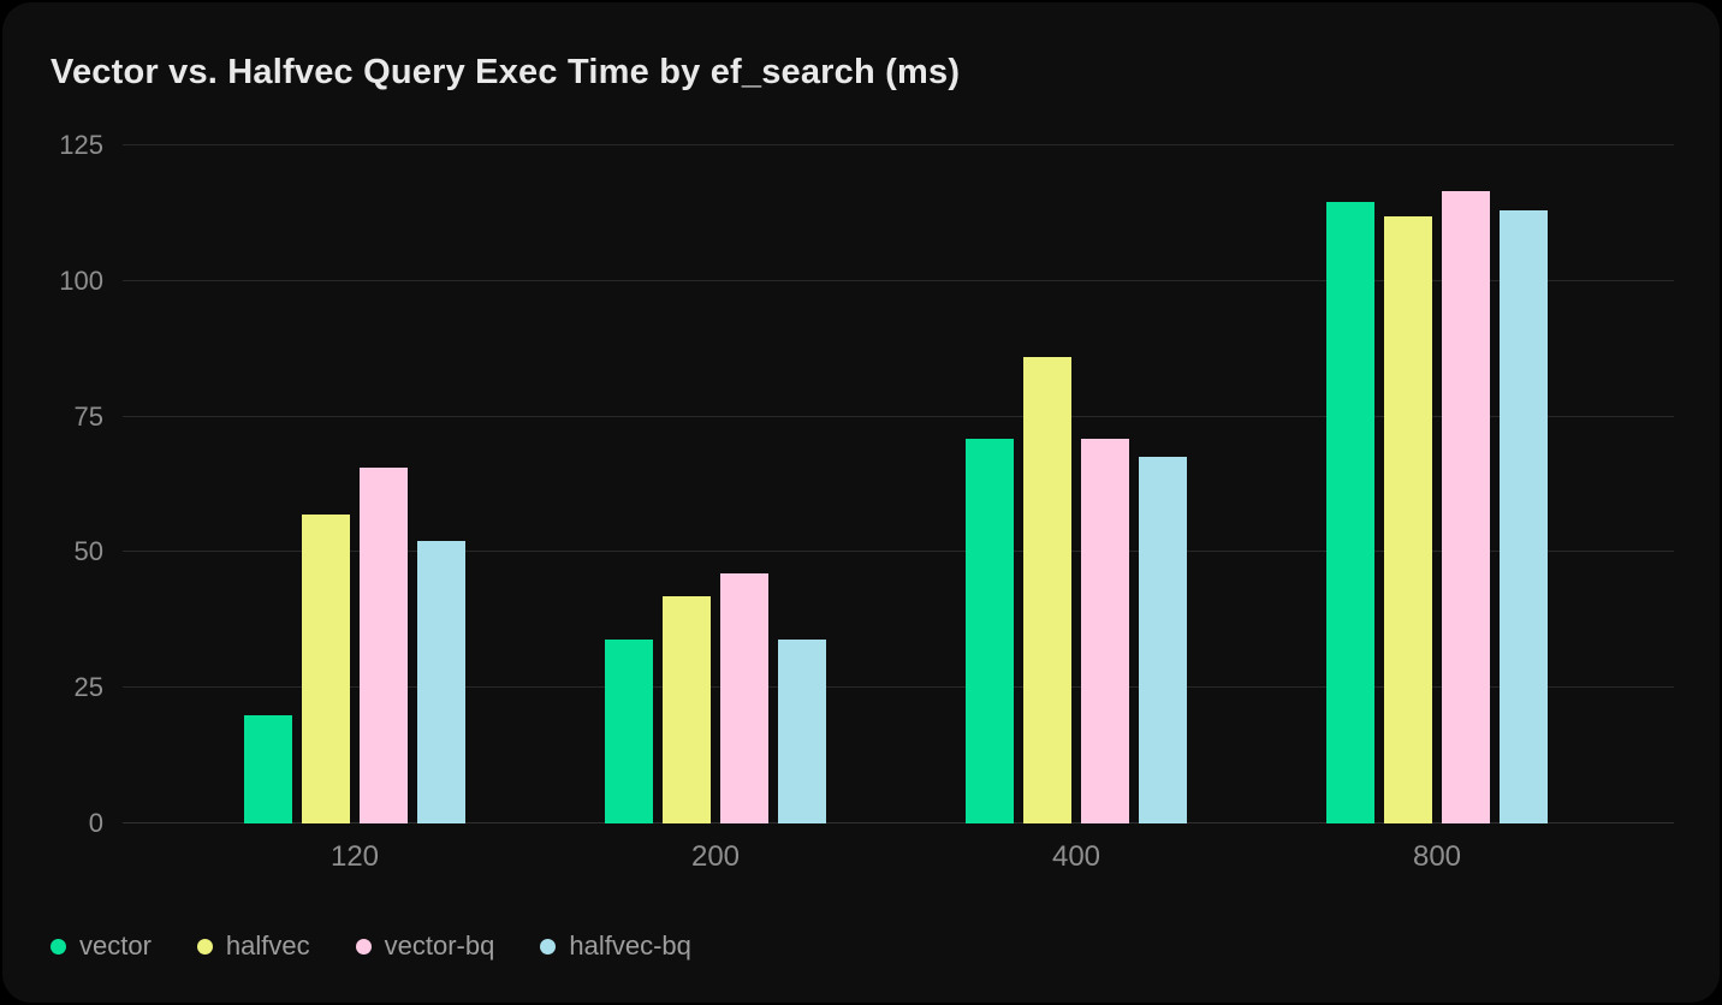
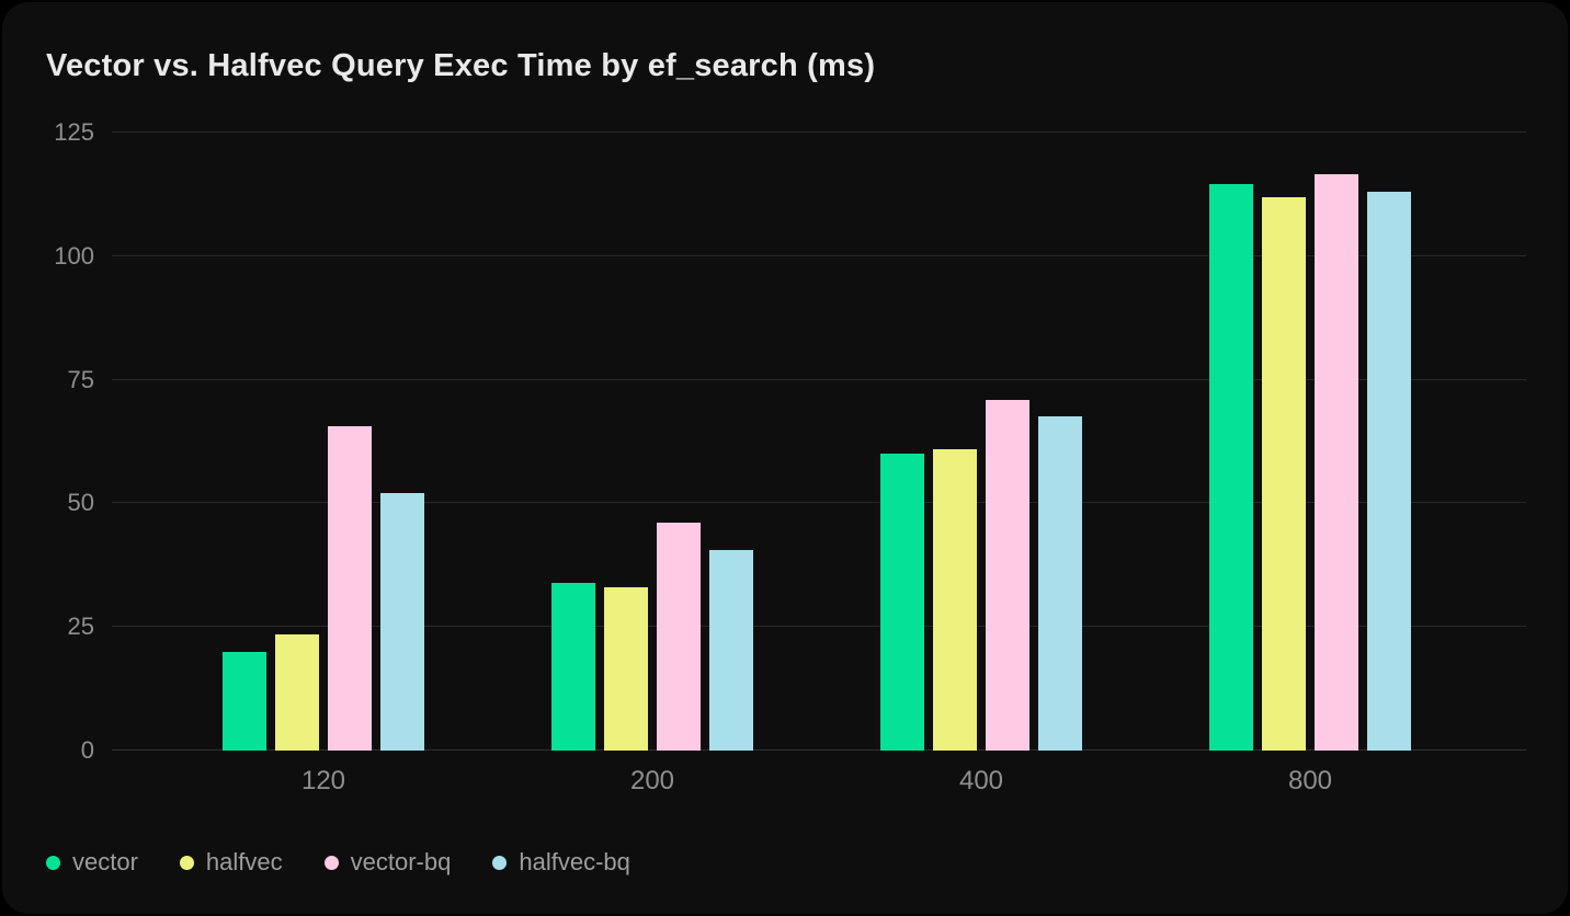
halfvec/120: 57 -> 24
halfvec/200: 42 -> 33
halfvec-bq/200: 34 -> 40
vector/400: 71 -> 60
halfvec/400: 86 -> 61
